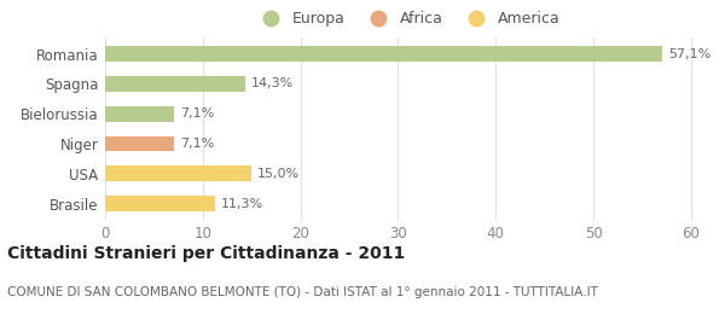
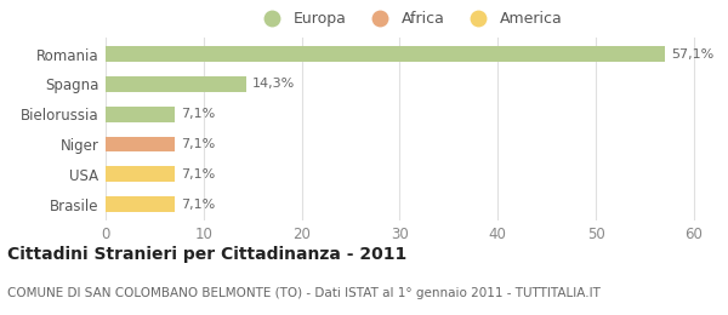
USA: 15,0% -> 7,1%
Brasile: 11,3% -> 7,1%
